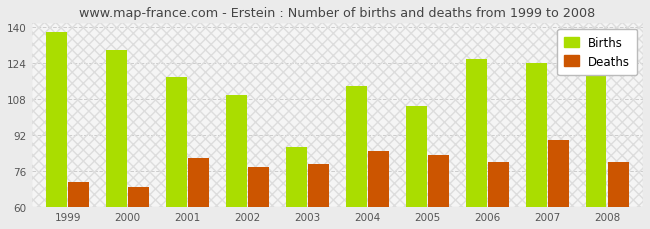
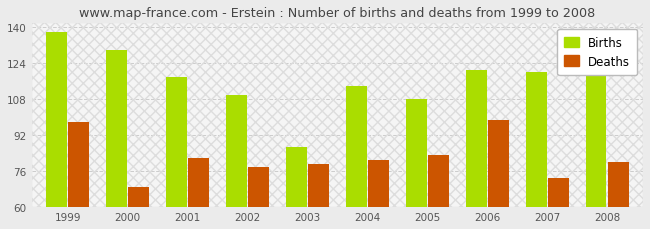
Deaths/1999: 71 -> 98
Deaths/2004: 85 -> 81
Births/2005: 105 -> 108
Births/2006: 126 -> 121
Deaths/2006: 80 -> 99
Births/2007: 124 -> 120
Deaths/2007: 90 -> 73
